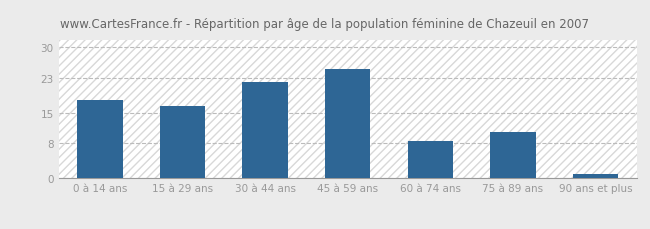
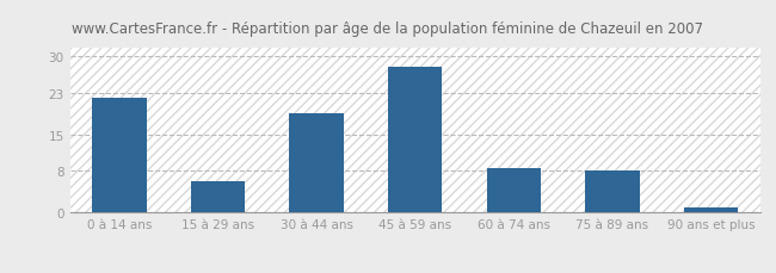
0 à 14 ans: 18.0 -> 22.0
15 à 29 ans: 16.5 -> 6.0
30 à 44 ans: 22.0 -> 19.0
45 à 59 ans: 25.0 -> 28.0
75 à 89 ans: 10.5 -> 8.0
